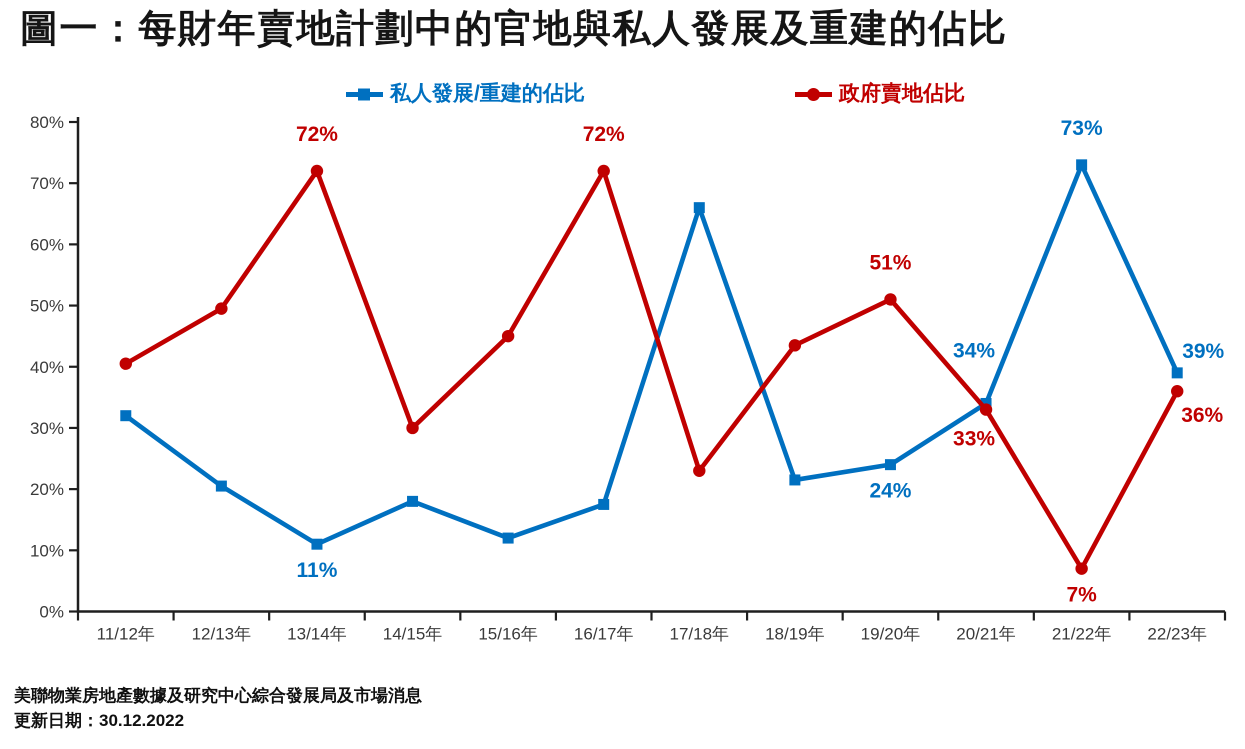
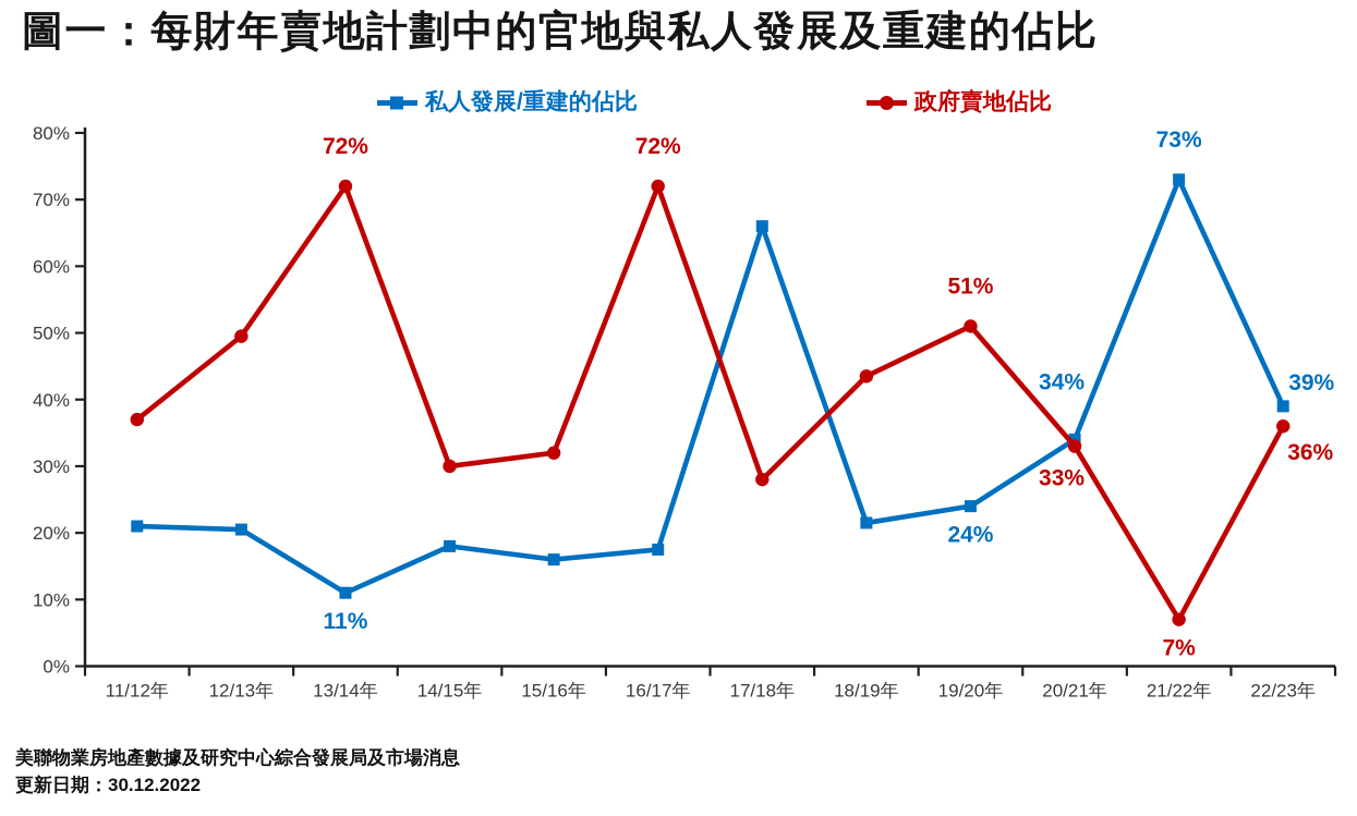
私人發展/重建的佔比/11/12年: 32% -> 21%
政府賣地佔比/11/12年: 40% -> 37%
私人發展/重建的佔比/15/16年: 12% -> 16%
政府賣地佔比/15/16年: 45% -> 32%
政府賣地佔比/17/18年: 23% -> 28%
